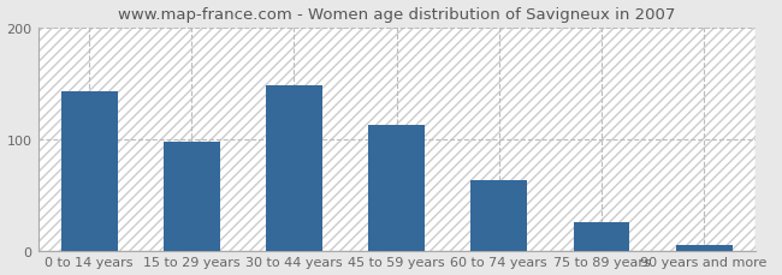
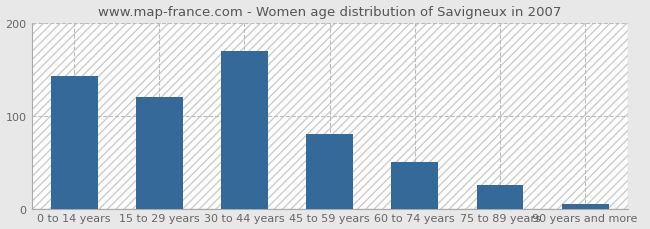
15 to 29 years: 98 -> 120
30 to 44 years: 148 -> 170
45 to 59 years: 113 -> 80
60 to 74 years: 63 -> 50
